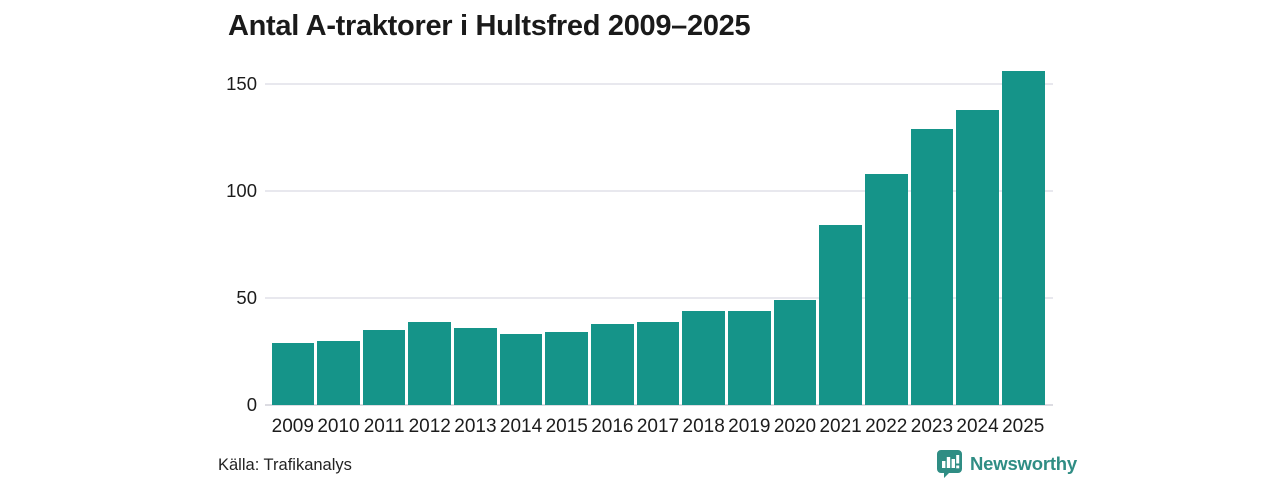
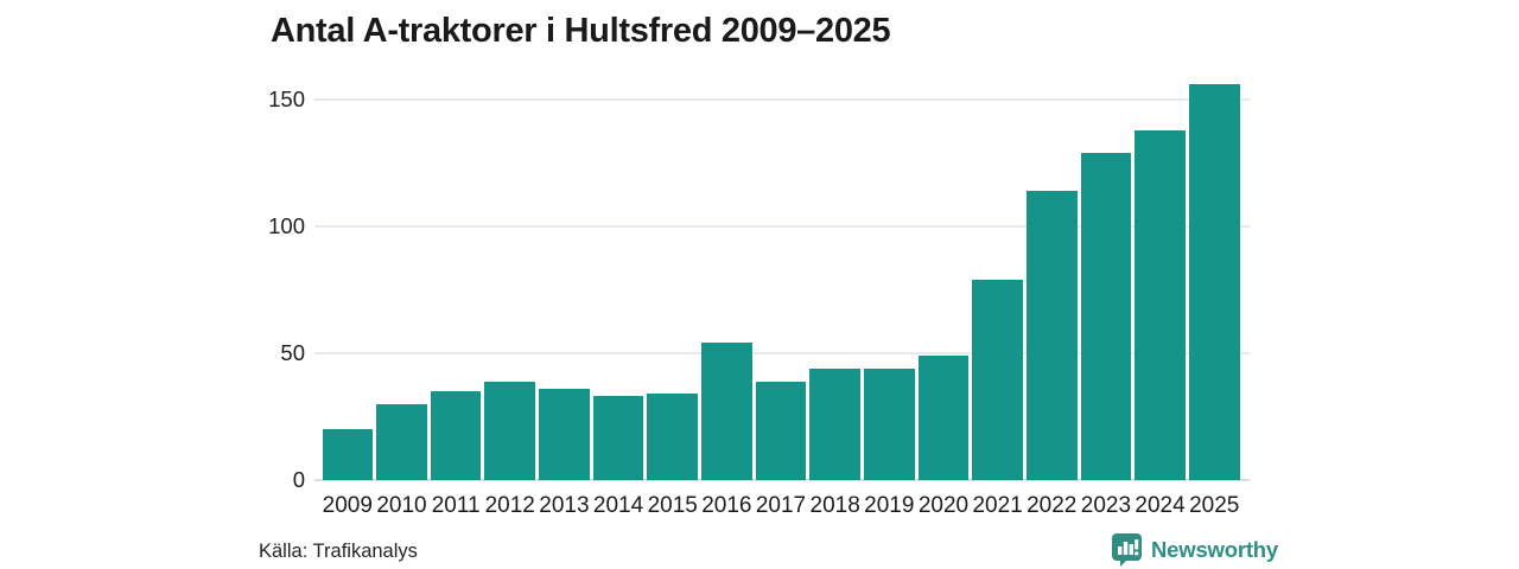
2009: 29 -> 20
2016: 38 -> 54
2021: 84 -> 79
2022: 108 -> 114
